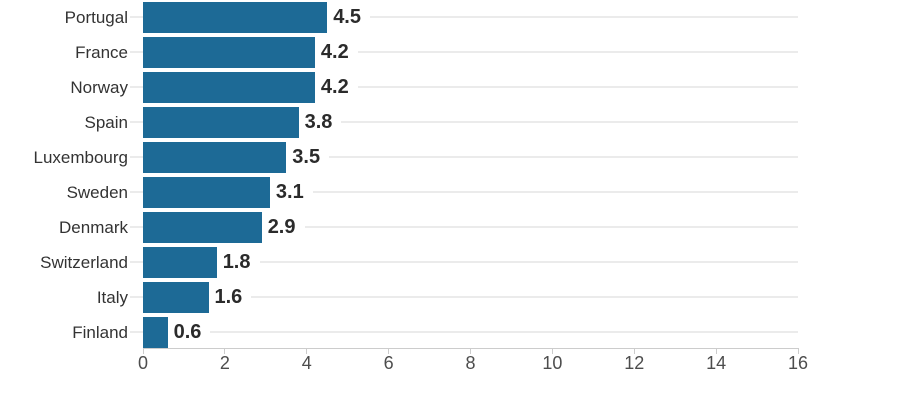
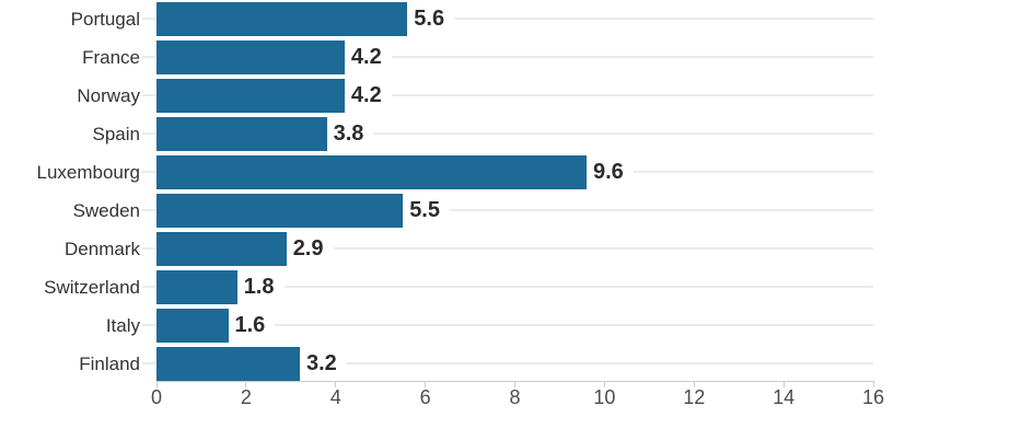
Portugal: 4.5 -> 5.6
Luxembourg: 3.5 -> 9.6
Sweden: 3.1 -> 5.5
Finland: 0.6 -> 3.2
